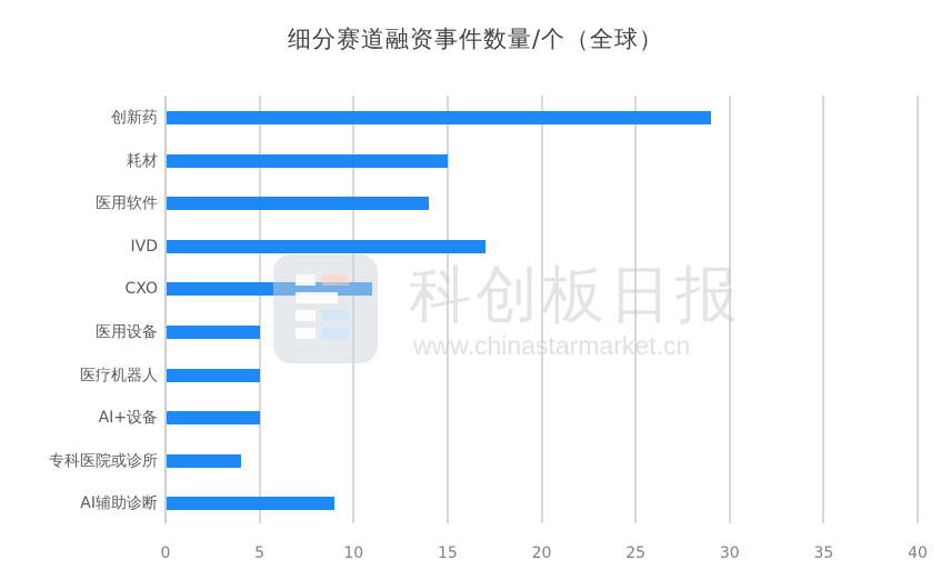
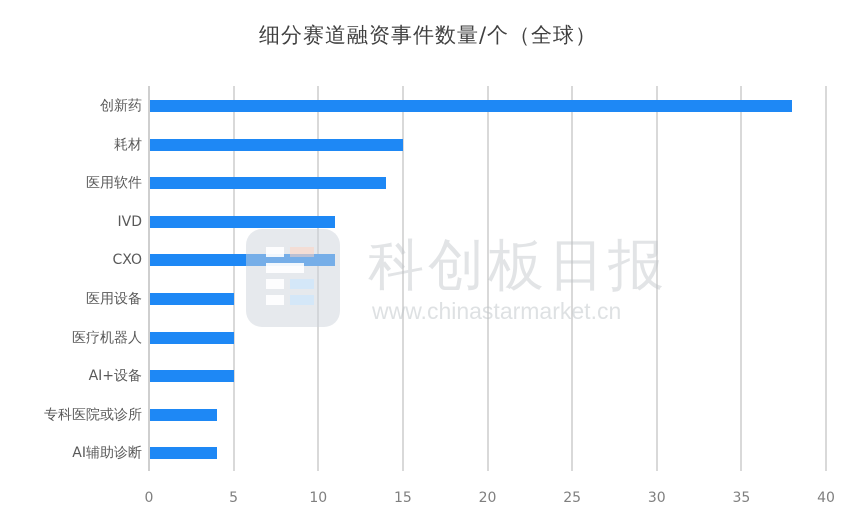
创新药: 29 -> 38
IVD: 17 -> 11
AI辅助诊断: 9 -> 4
